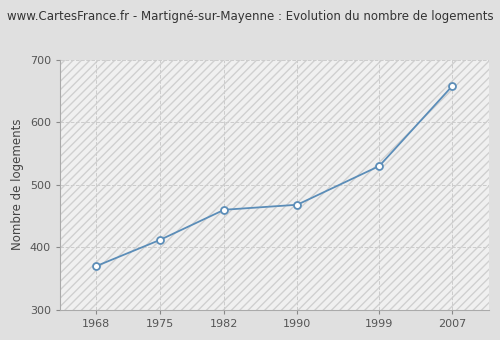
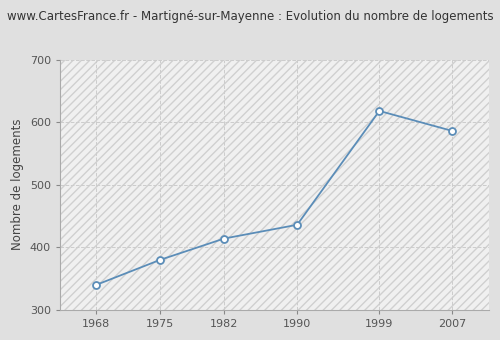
1968: 370 -> 340
1975: 412 -> 380
1982: 460 -> 414
1990: 468 -> 436
1999: 530 -> 618
2007: 658 -> 586
